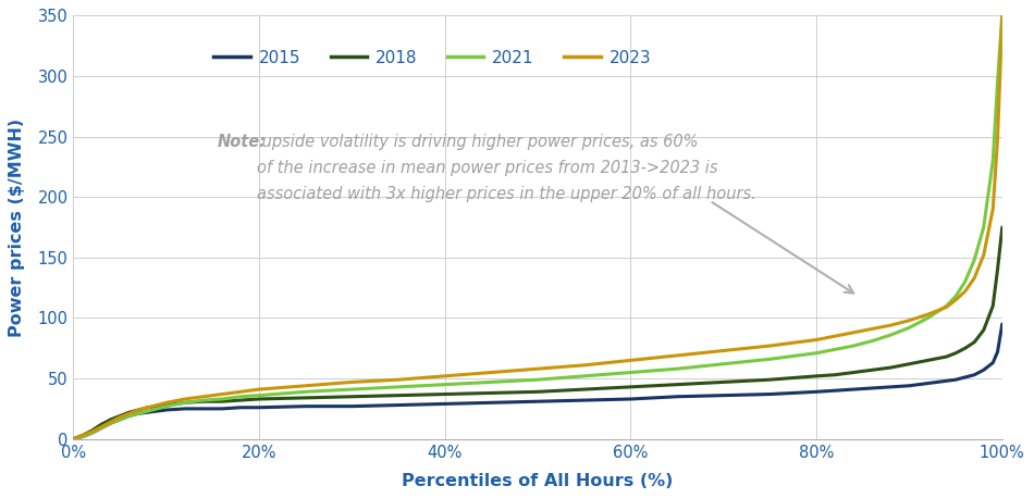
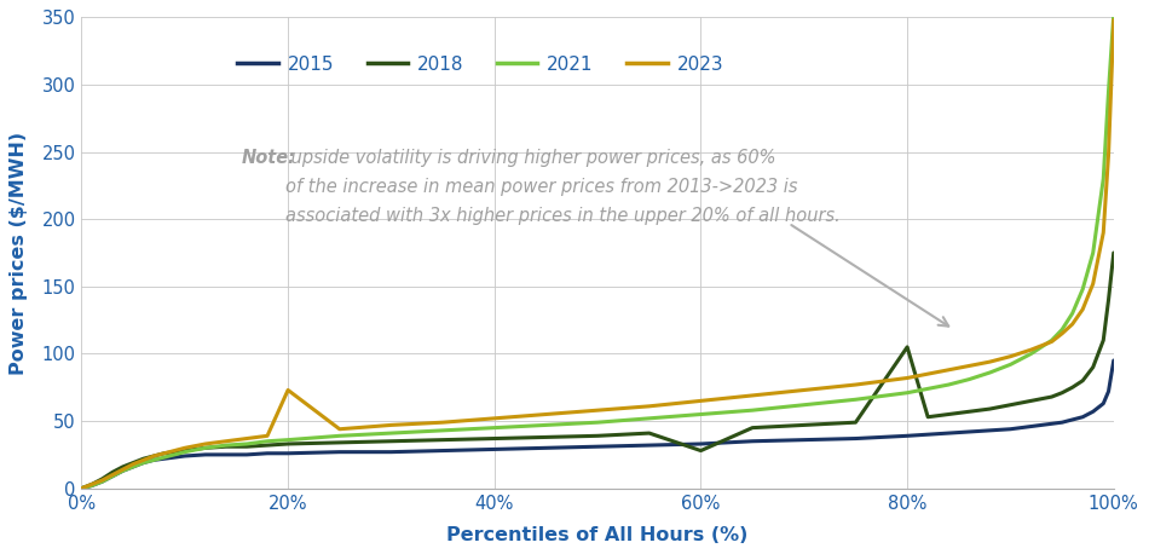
2023/20%: 41 -> 73
2018/60%: 43 -> 28
2018/80%: 52 -> 105
